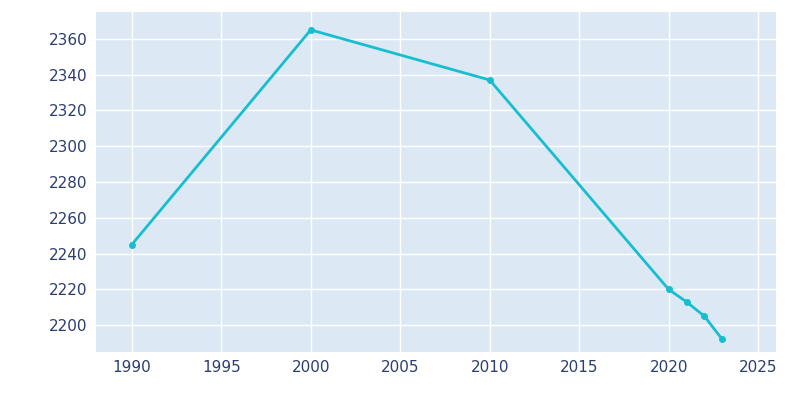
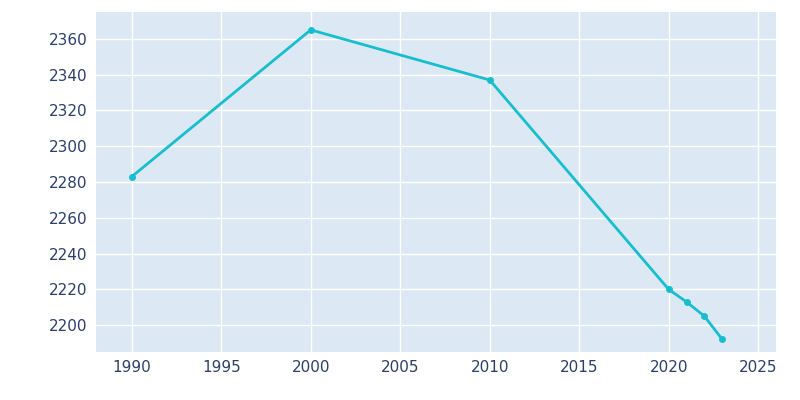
1990: 2245 -> 2283
